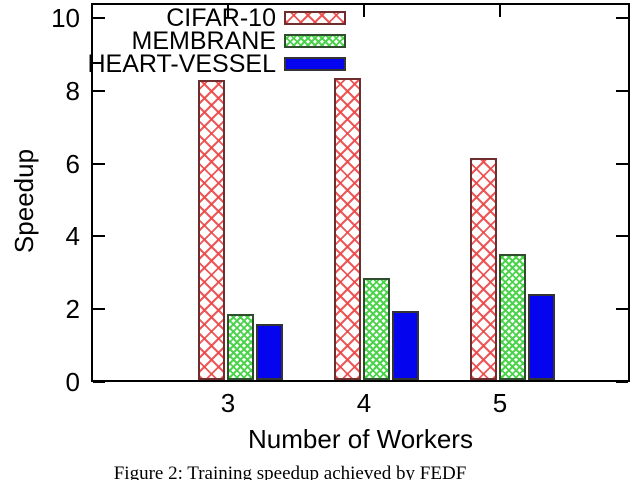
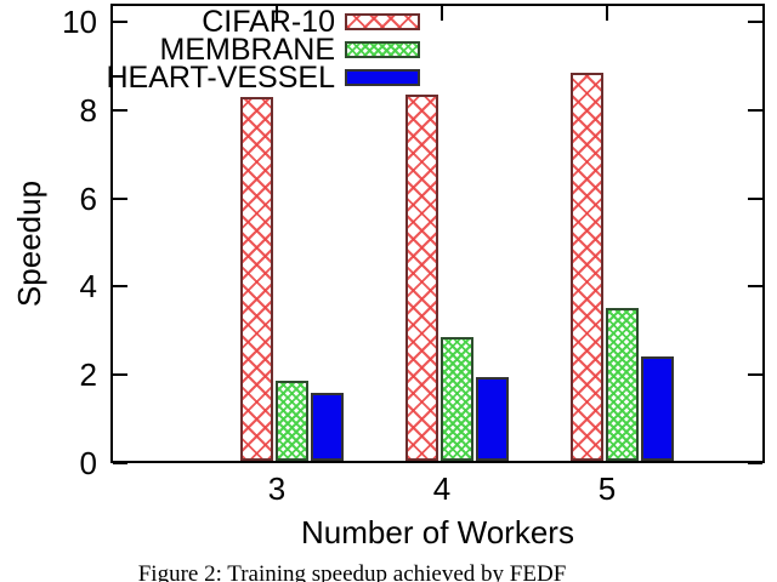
CIFAR-10/5: 6.1 -> 8.8
